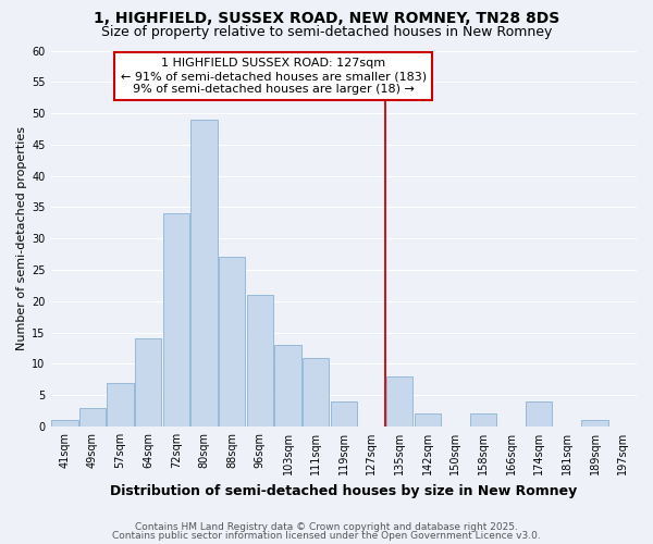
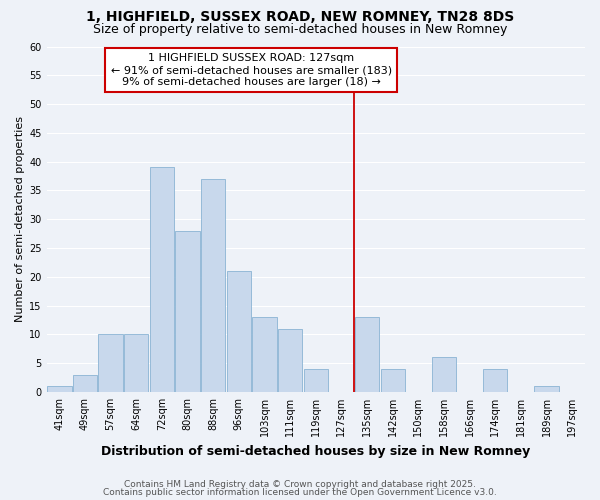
57sqm: 7 -> 10
64sqm: 14 -> 10
72sqm: 34 -> 39
80sqm: 49 -> 28
88sqm: 27 -> 37
135sqm: 8 -> 13
142sqm: 2 -> 4
158sqm: 2 -> 6
